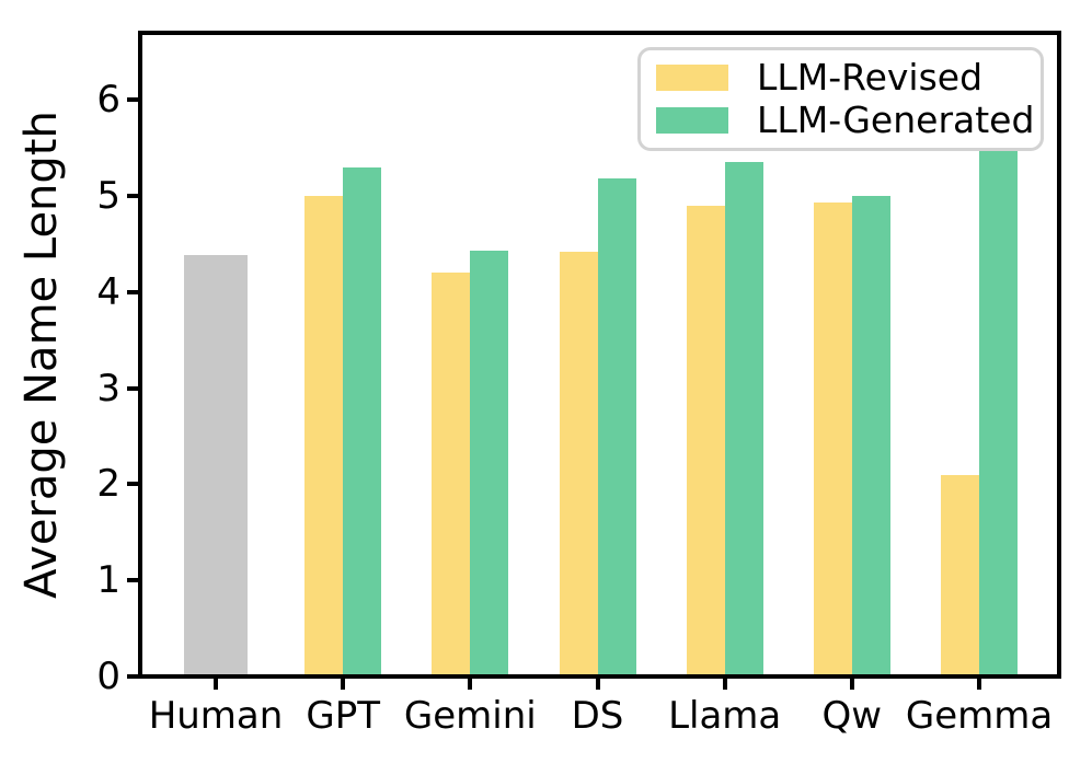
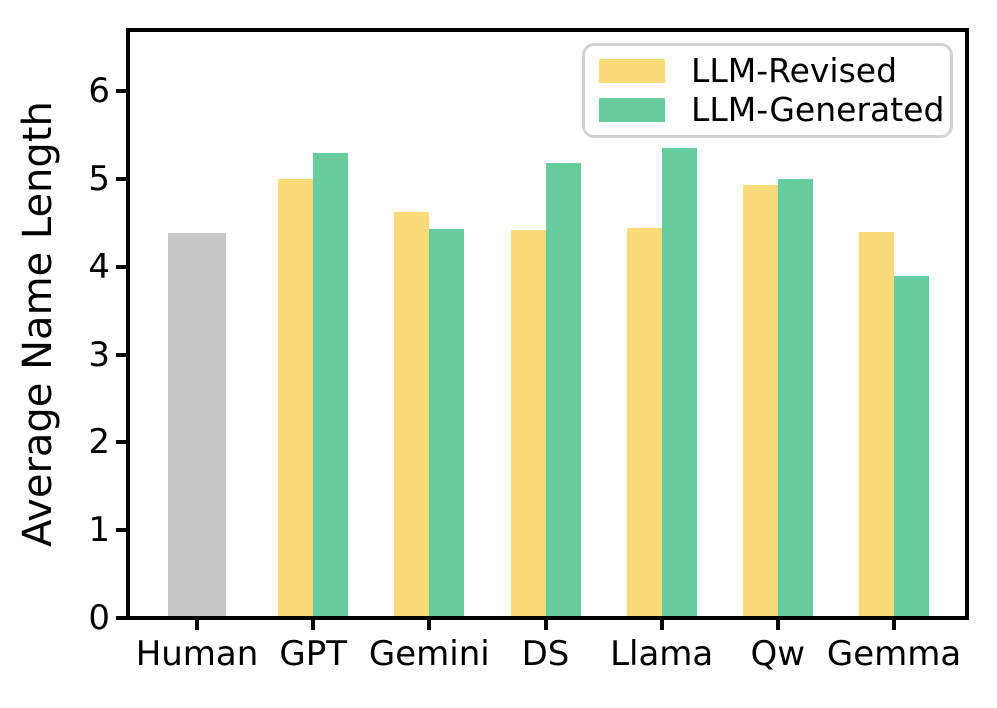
LLM-Revised/Gemini: 4.2 -> 4.6
LLM-Revised/Llama: 4.9 -> 4.4
LLM-Revised/Gemma: 2.1 -> 4.4
LLM-Generated/Gemma: 5.6 -> 3.9
